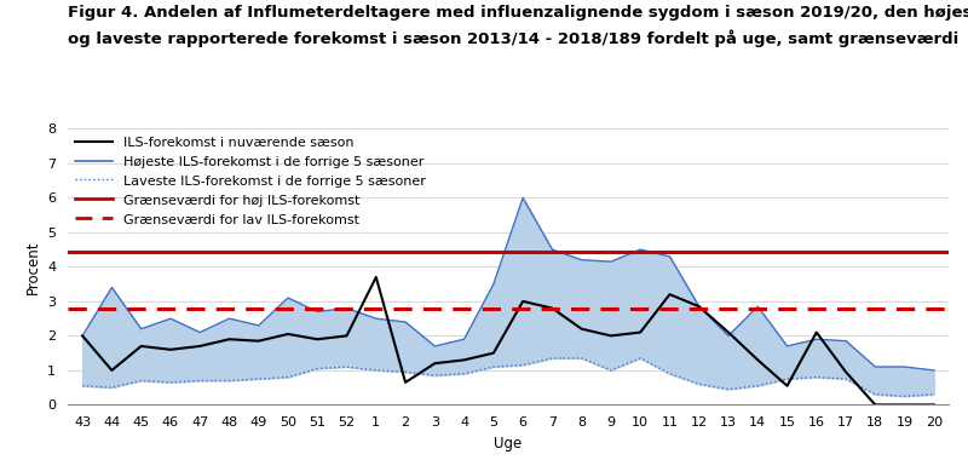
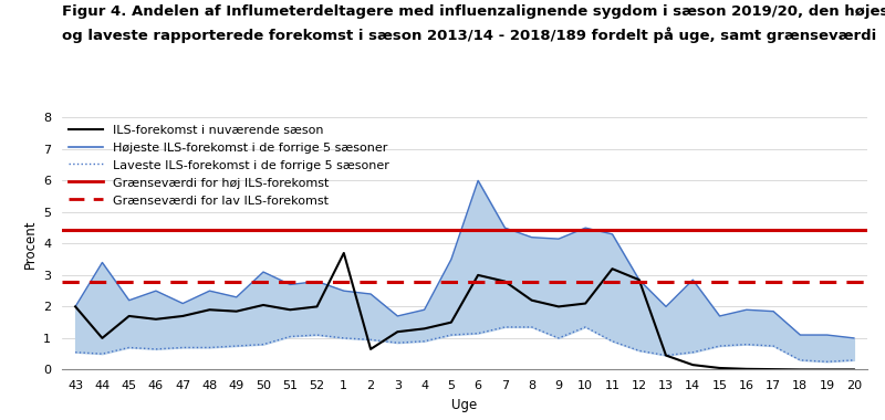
ILS-forekomst i nuværende sæson/13: 2.10 -> 0.45
ILS-forekomst i nuværende sæson/14: 1.30 -> 0.15
ILS-forekomst i nuværende sæson/15: 0.55 -> 0.05
ILS-forekomst i nuværende sæson/16: 2.10 -> 0.02
ILS-forekomst i nuværende sæson/17: 0.95 -> 0.01
